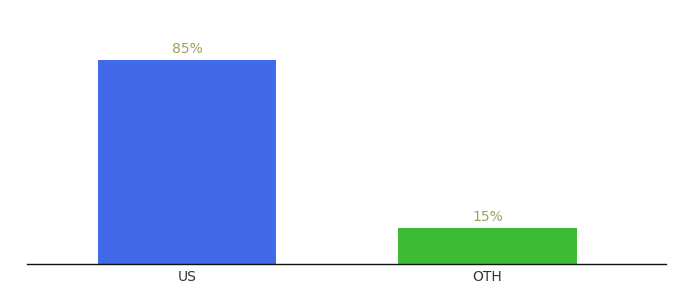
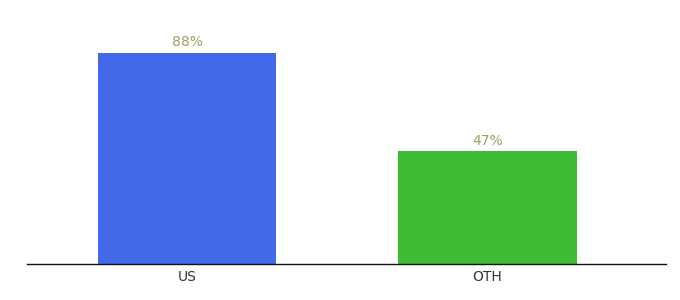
US: 85% -> 88%
OTH: 15% -> 47%
